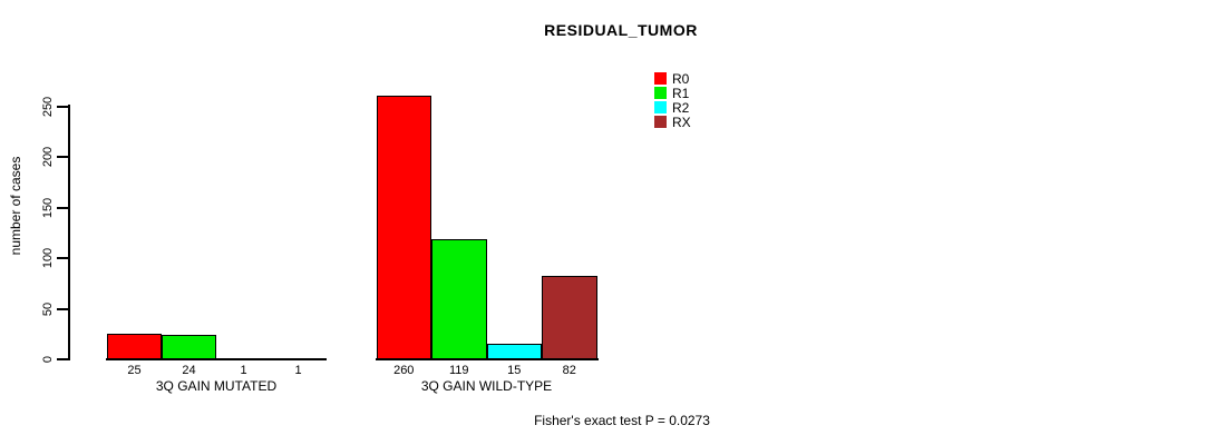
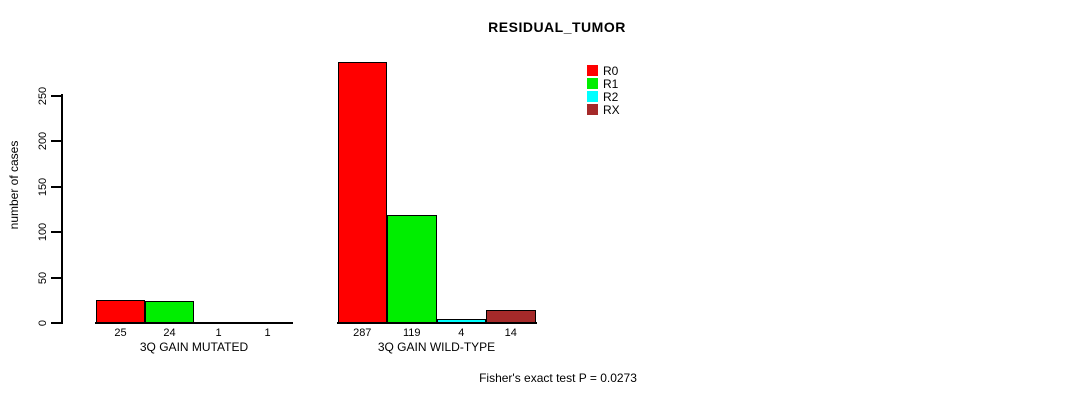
R0/3Q GAIN WILD-TYPE: 260 -> 287
R2/3Q GAIN WILD-TYPE: 15 -> 4
RX/3Q GAIN WILD-TYPE: 82 -> 14
